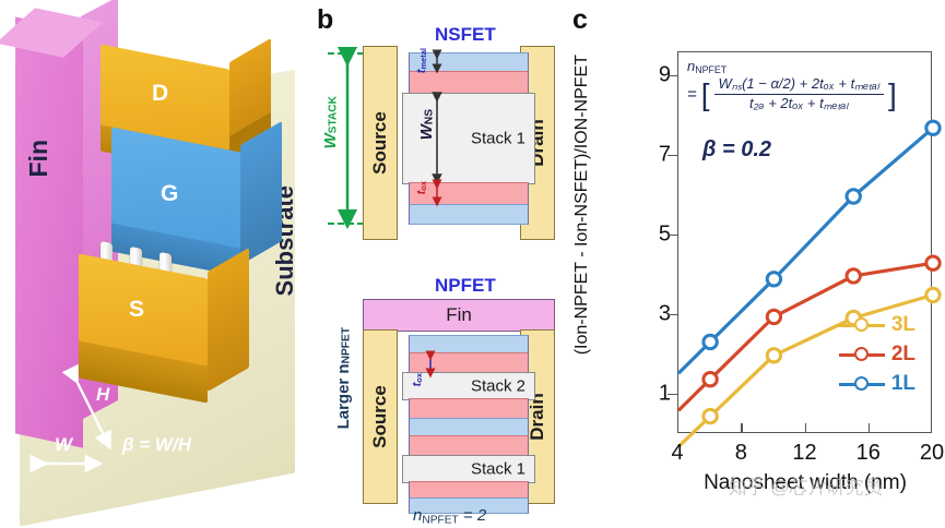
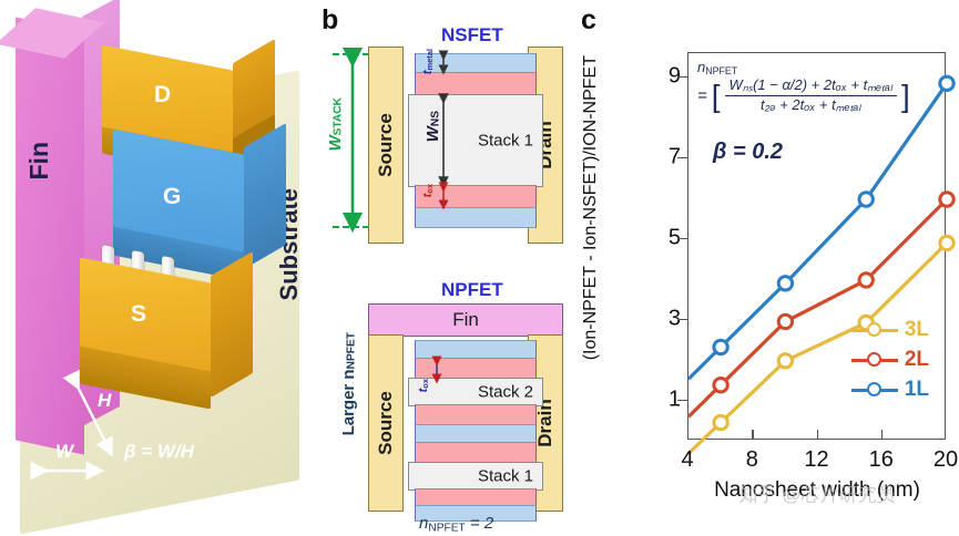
3L/20: 3.5 -> 4.9
2L/20: 4.3 -> 6.0
1L/20: 7.7 -> 8.8
